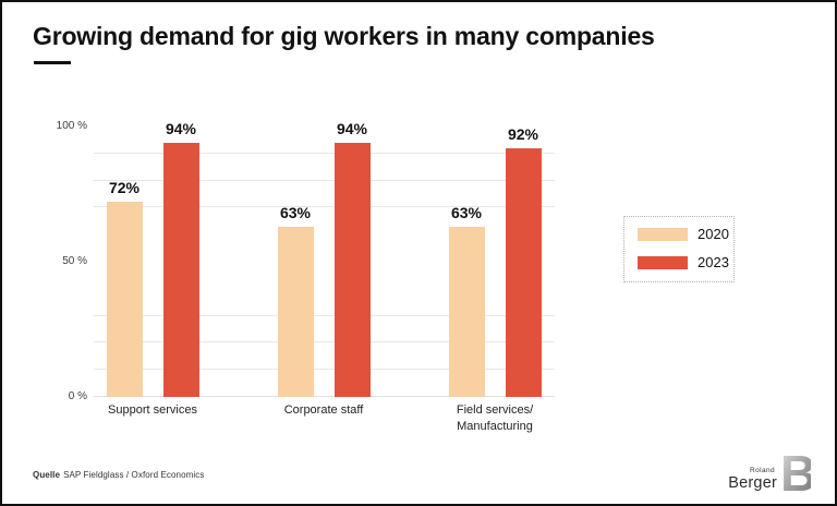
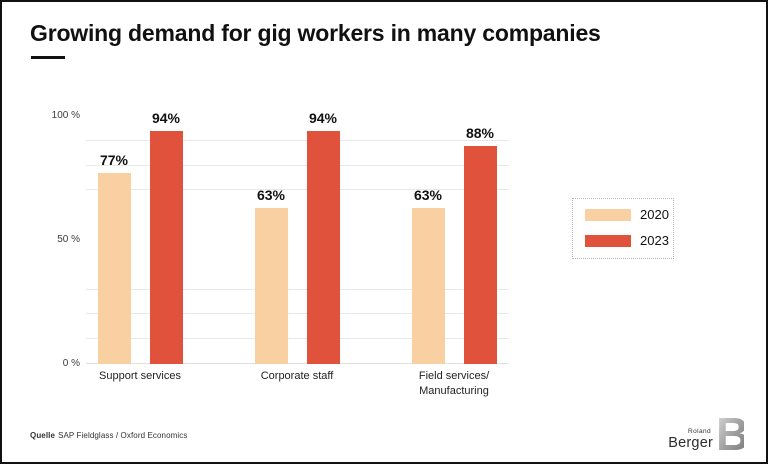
2020/Support services: 72% -> 77%
2023/Field services/ Manufacturing: 92% -> 88%
